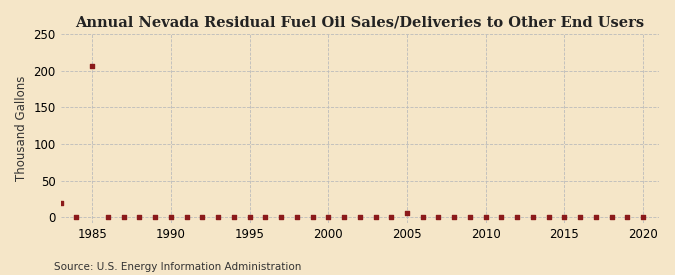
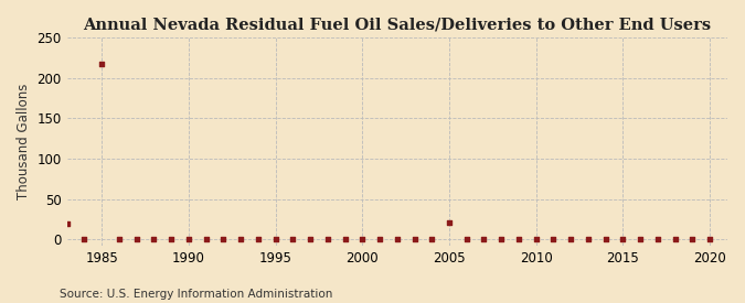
1985: 207 -> 218
2005: 5 -> 20
